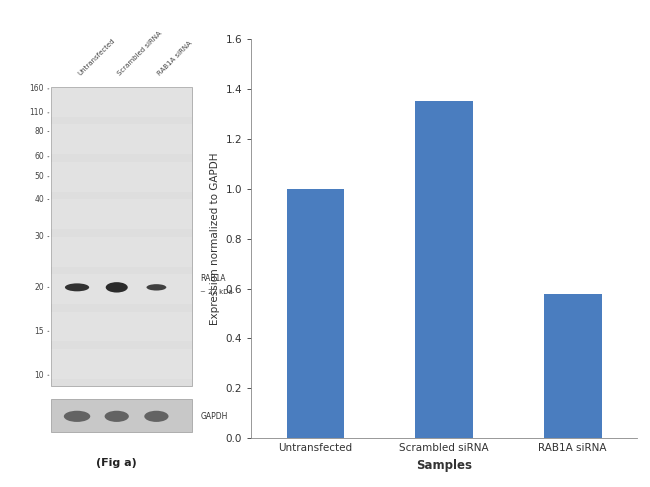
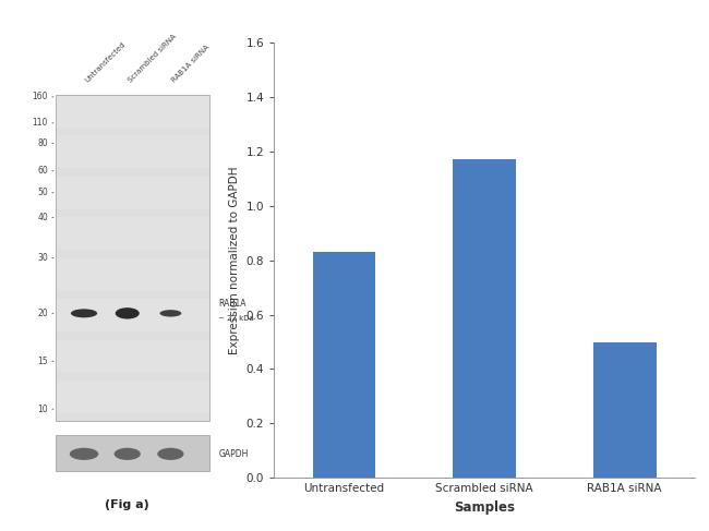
Untransfected: 1.00 -> 0.83
Scrambled siRNA: 1.35 -> 1.17
RAB1A siRNA: 0.58 -> 0.50
